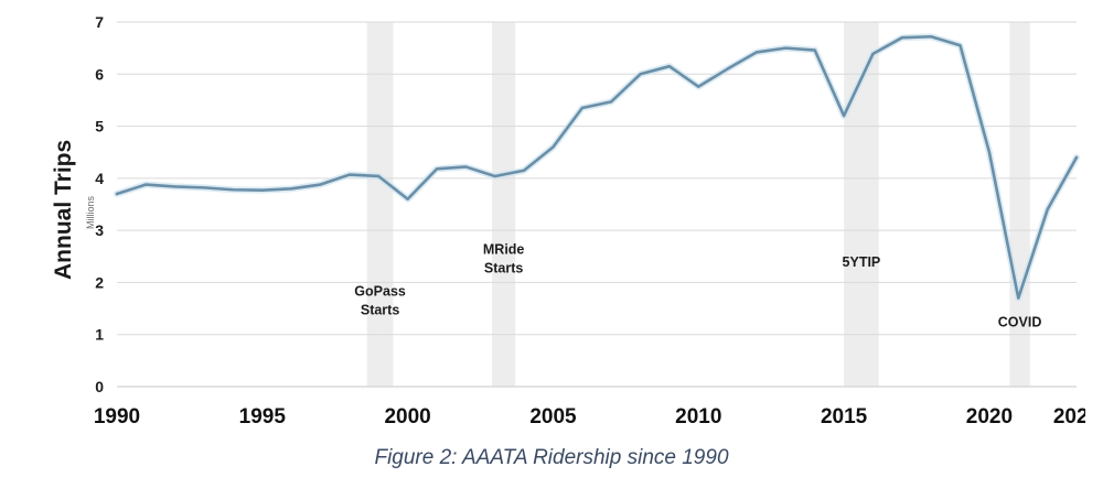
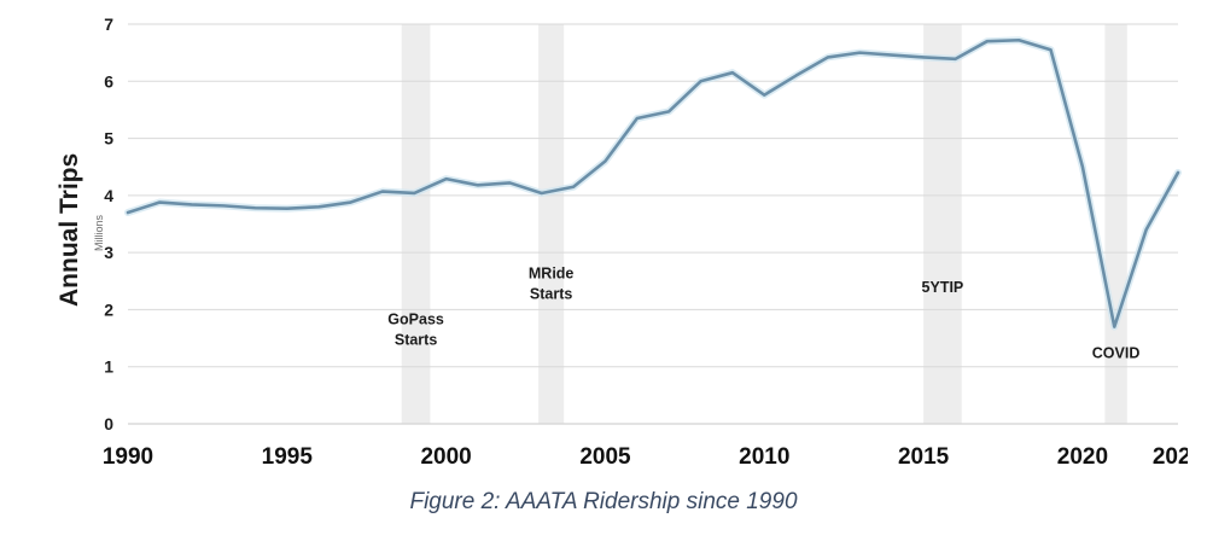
2000: 3.6 -> 4.3
2015: 5.2 -> 6.4
